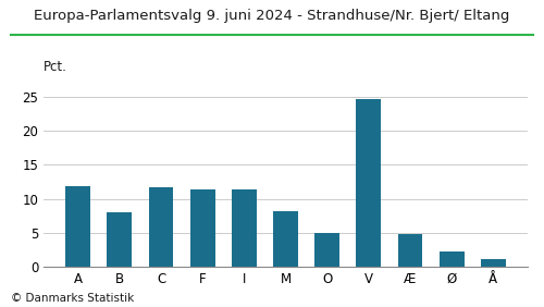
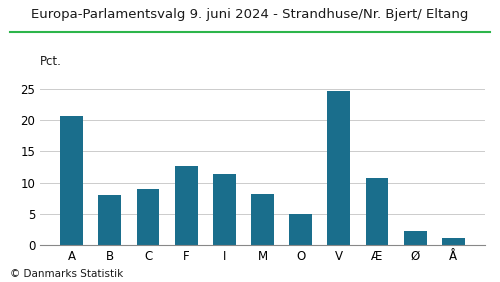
A: 11.9 -> 20.6
C: 11.7 -> 9.0
F: 11.4 -> 12.6
Æ: 4.8 -> 10.8
